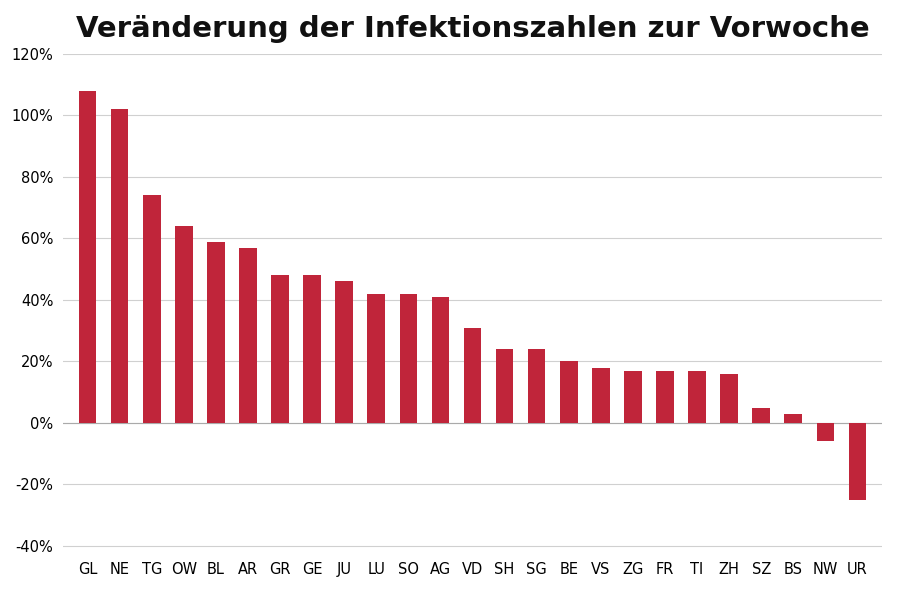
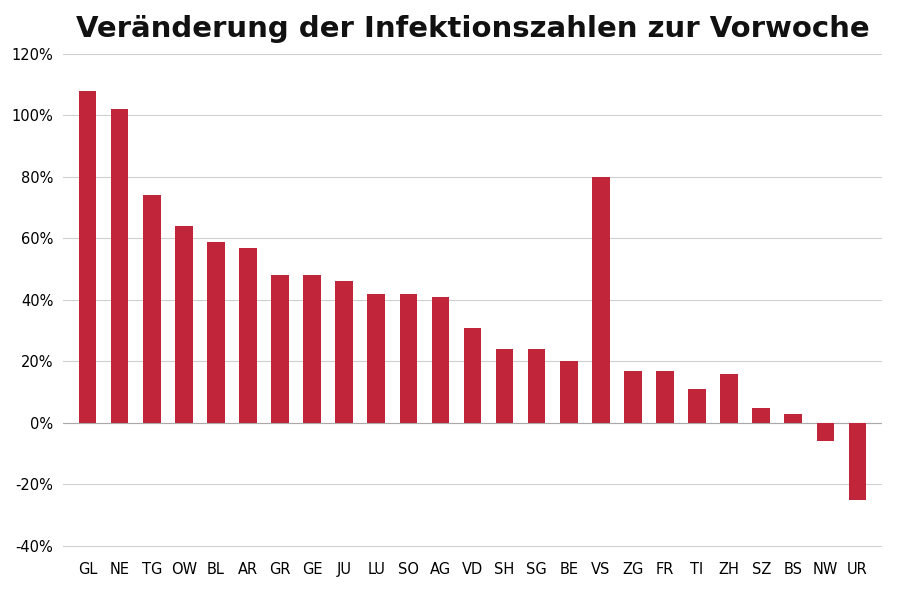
VS: 18% -> 80%
TI: 17% -> 11%
